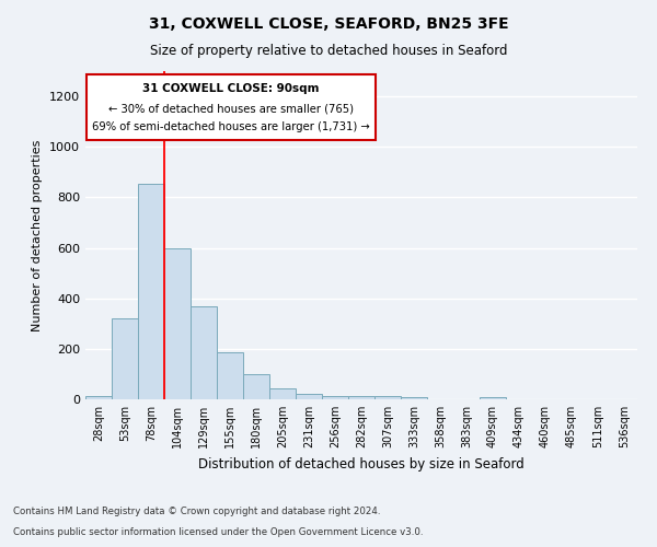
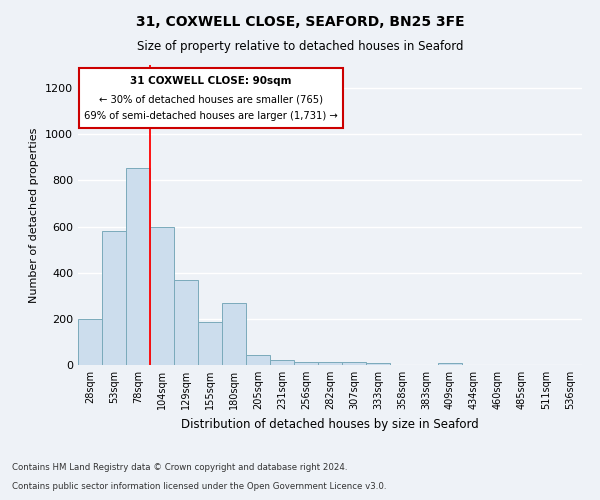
28sqm: 15 -> 200
53sqm: 320 -> 580
180sqm: 100 -> 270
